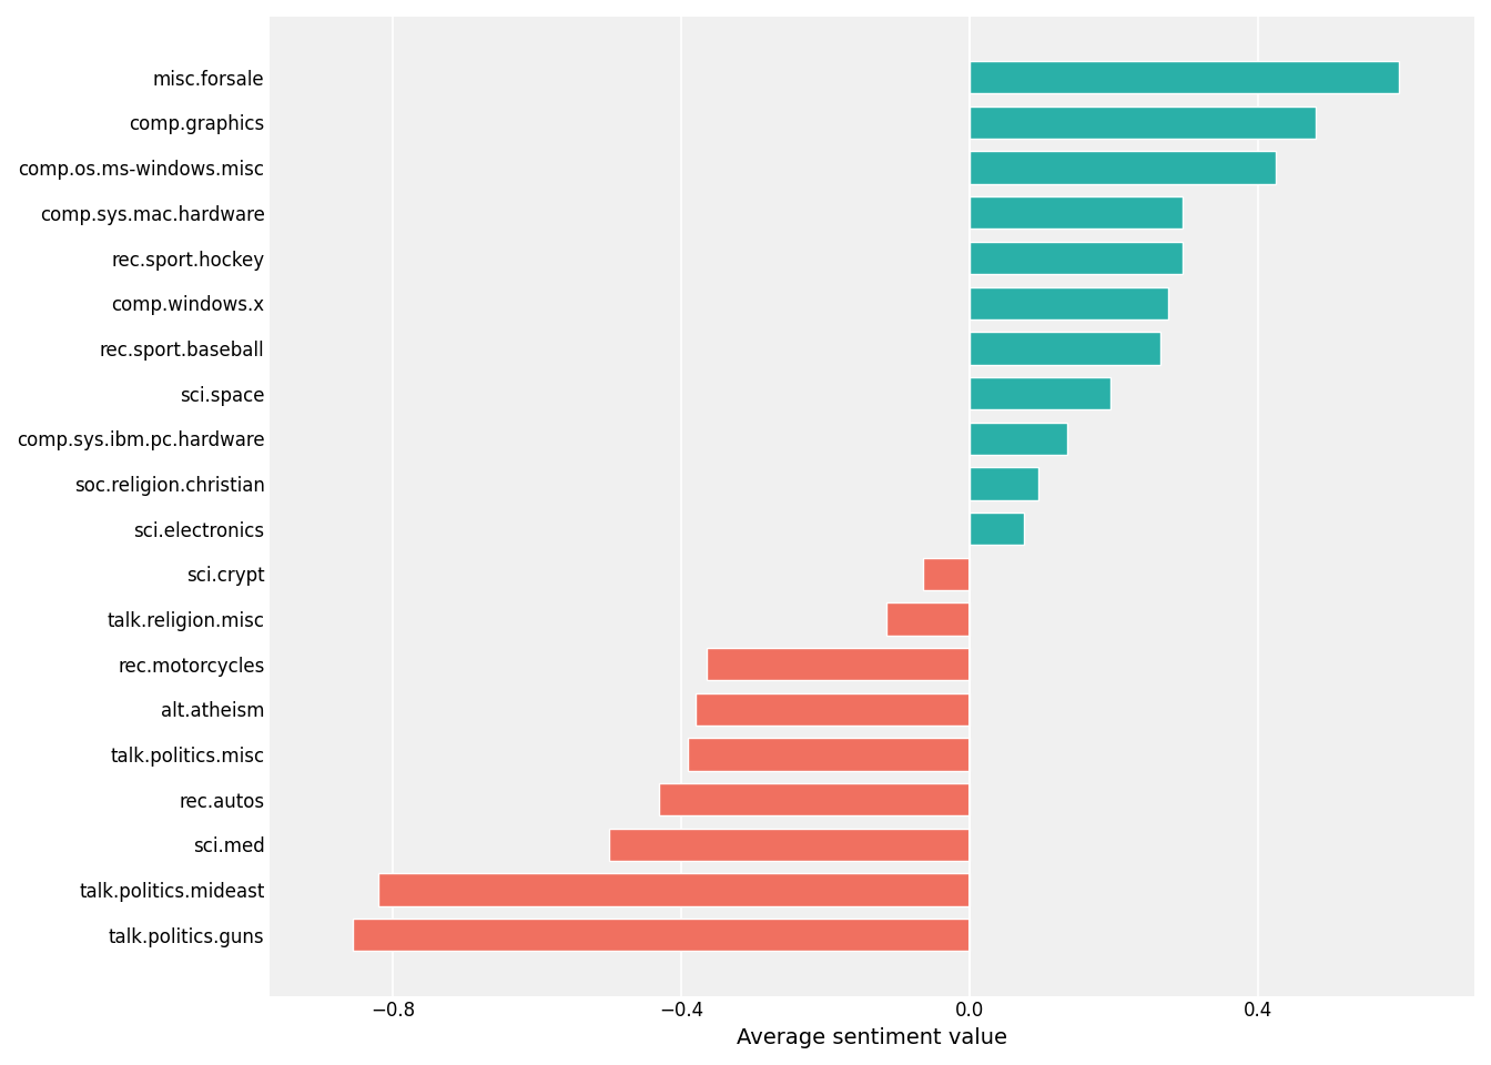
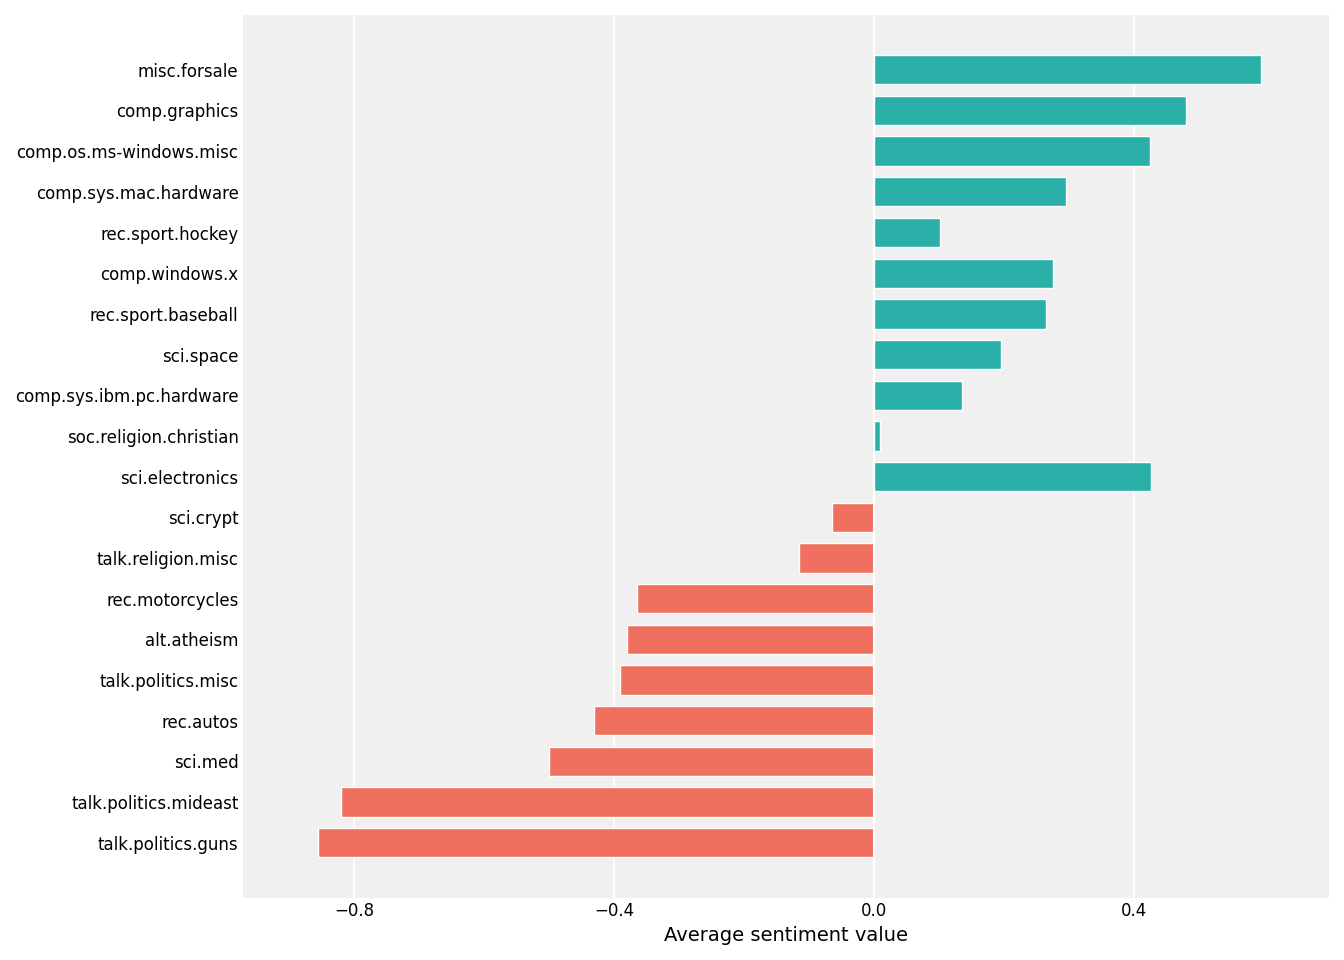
rec.sport.hockey: 0.295 -> 0.102
soc.religion.christian: 0.095 -> 0.010
sci.electronics: 0.075 -> 0.426
